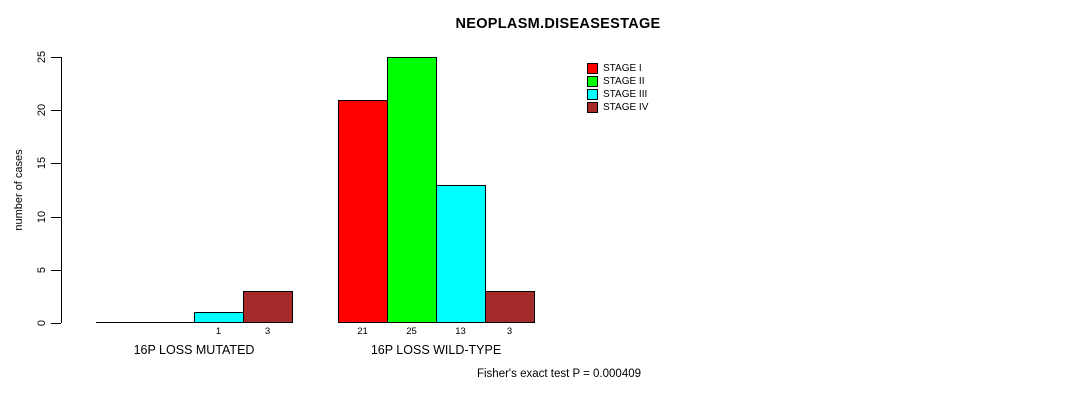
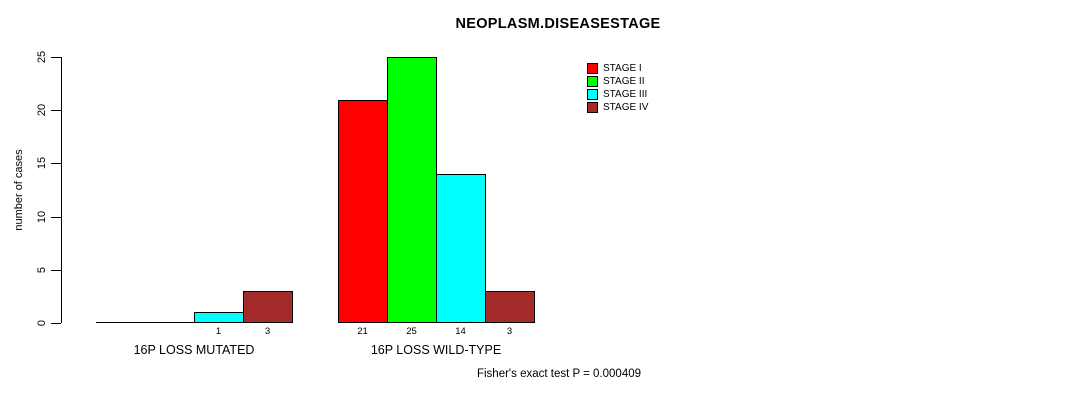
STAGE III/16P LOSS WILD-TYPE: 13 -> 14
